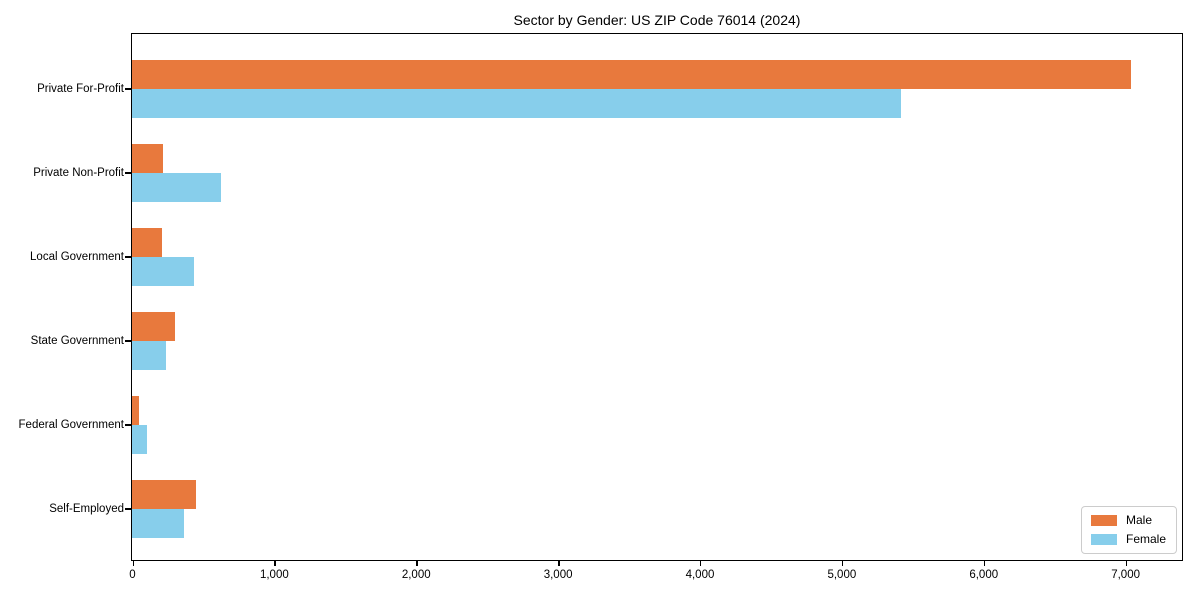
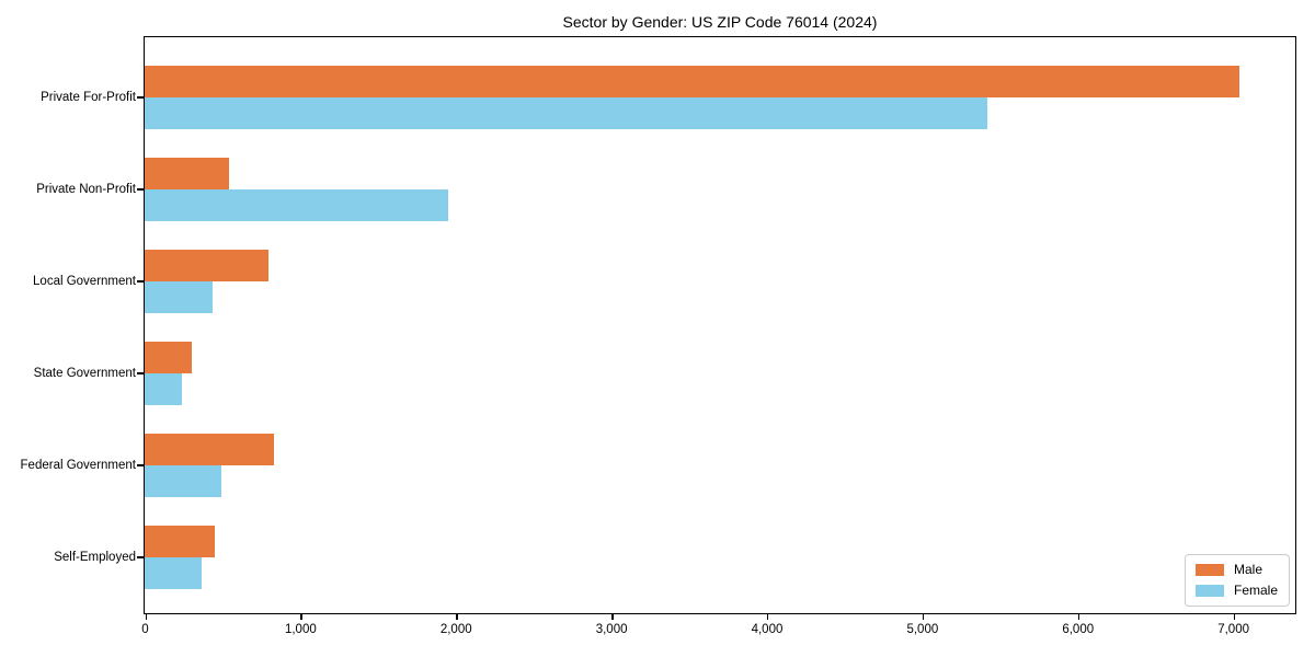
Male/Private Non-Profit: 220 -> 540
Female/Private Non-Profit: 620 -> 1950
Male/Local Government: 210 -> 800
Male/Federal Government: 50 -> 830
Female/Federal Government: 100 -> 490
